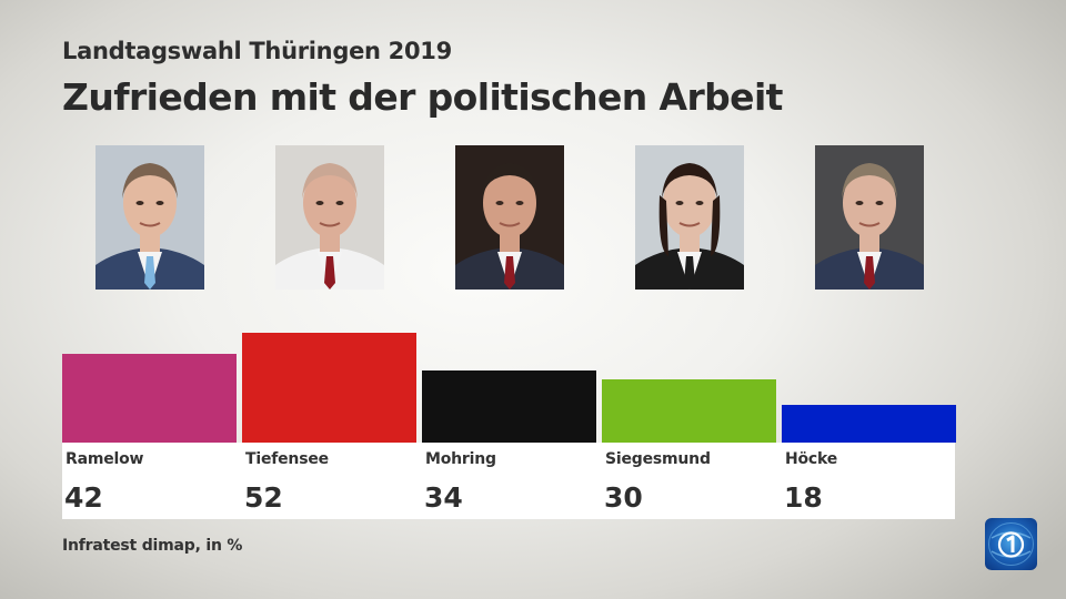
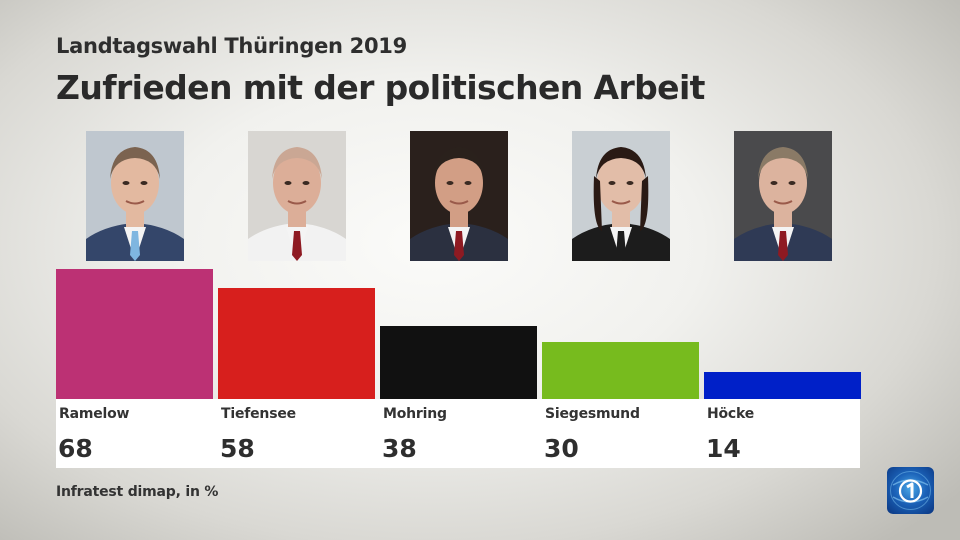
Ramelow: 42 -> 68
Tiefensee: 52 -> 58
Mohring: 34 -> 38
Höcke: 18 -> 14
